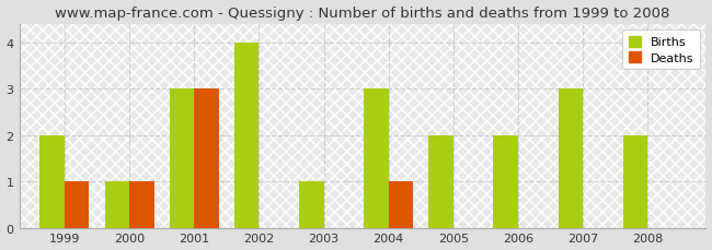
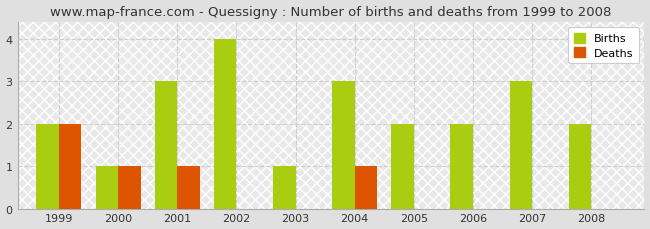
Deaths/1999: 1 -> 2
Deaths/2001: 3 -> 1
